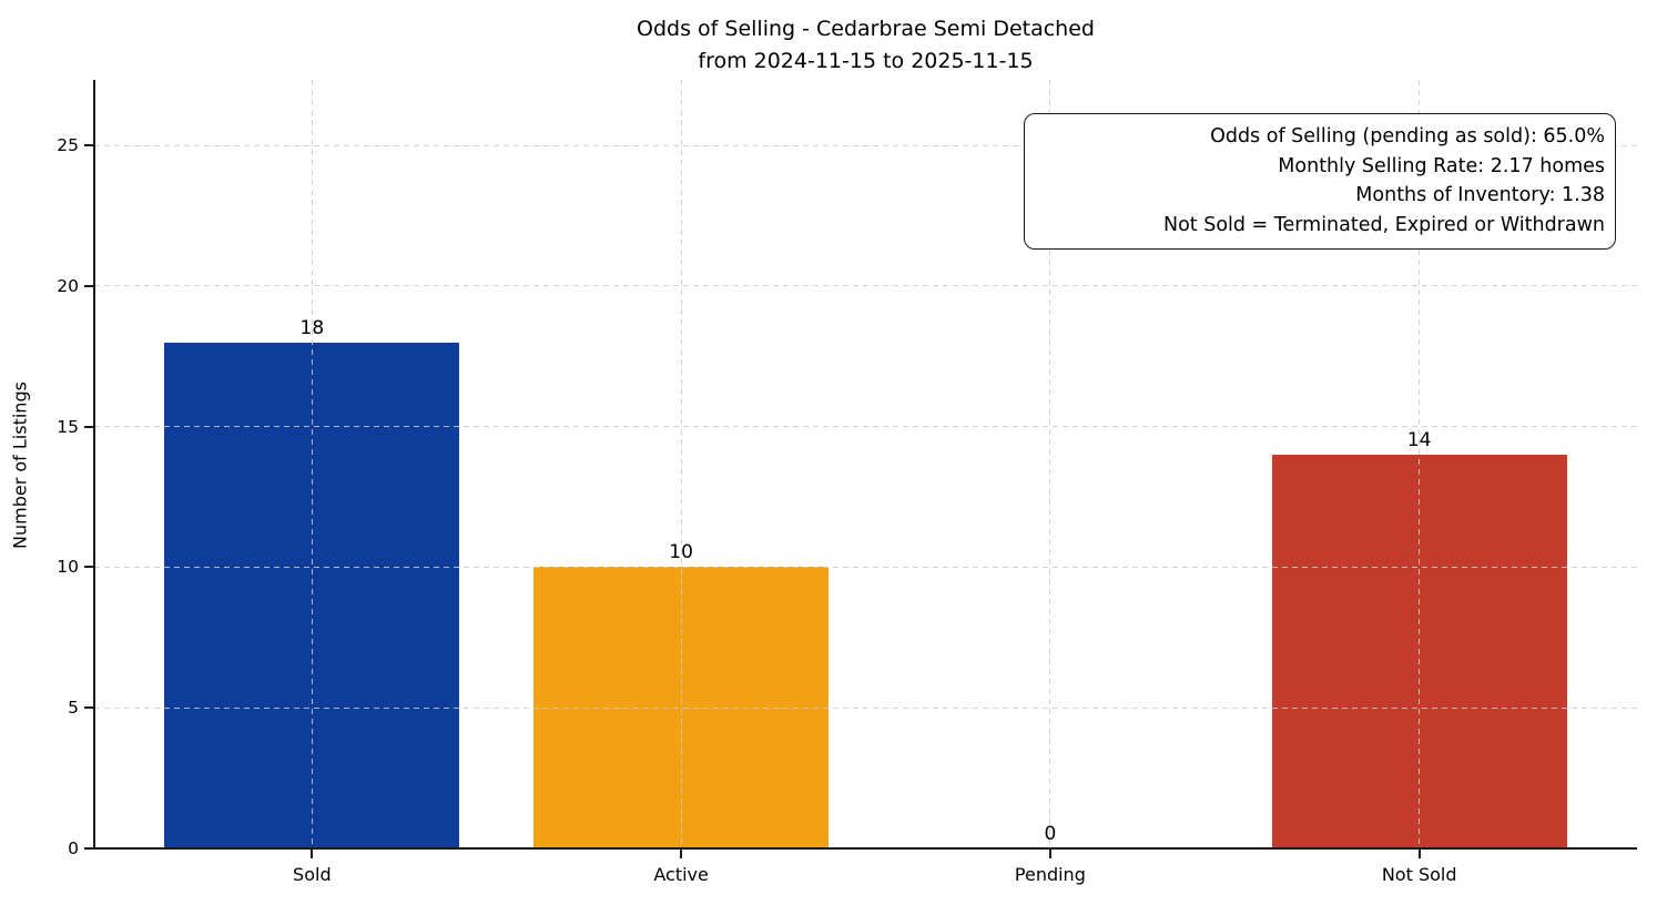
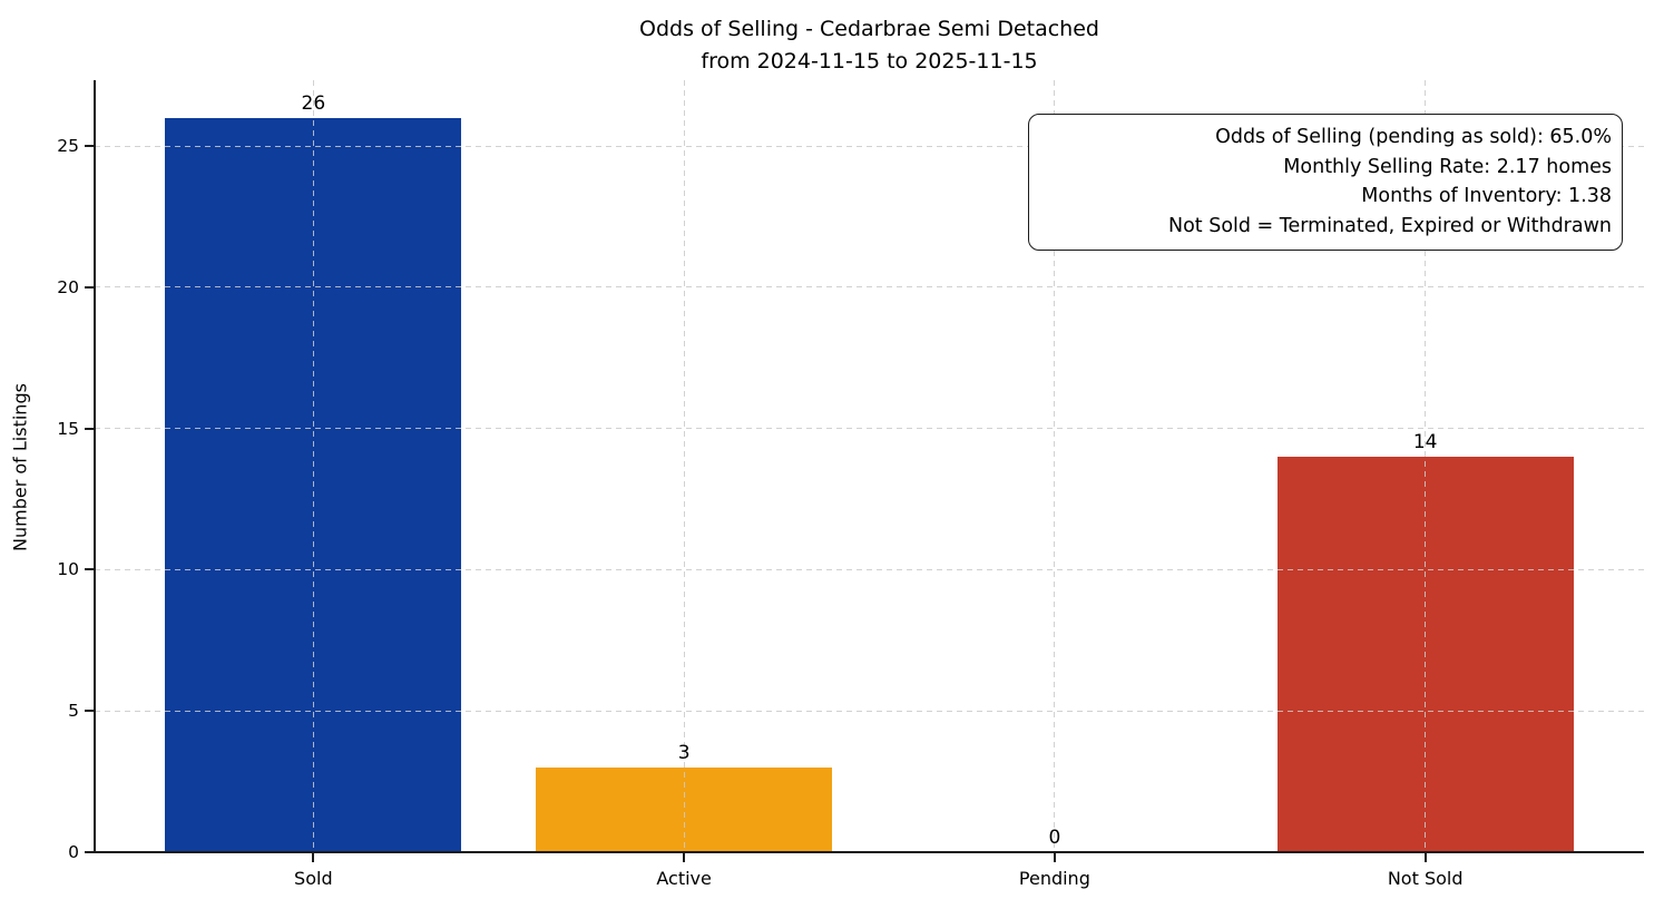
Sold: 18 -> 26
Active: 10 -> 3
